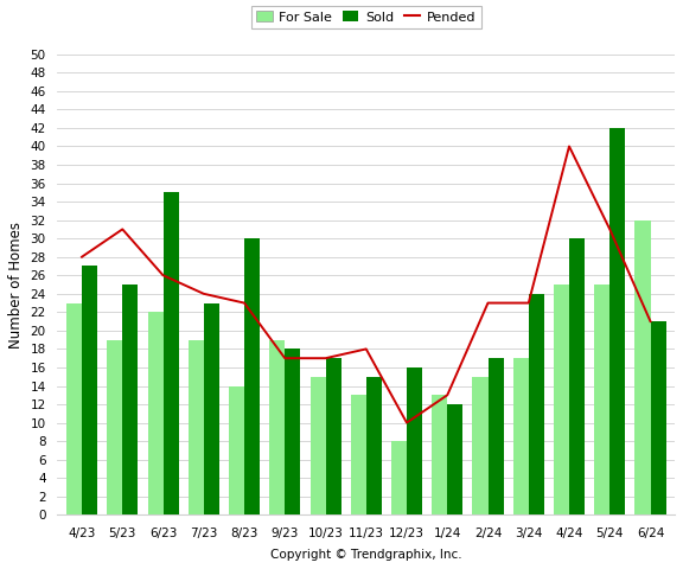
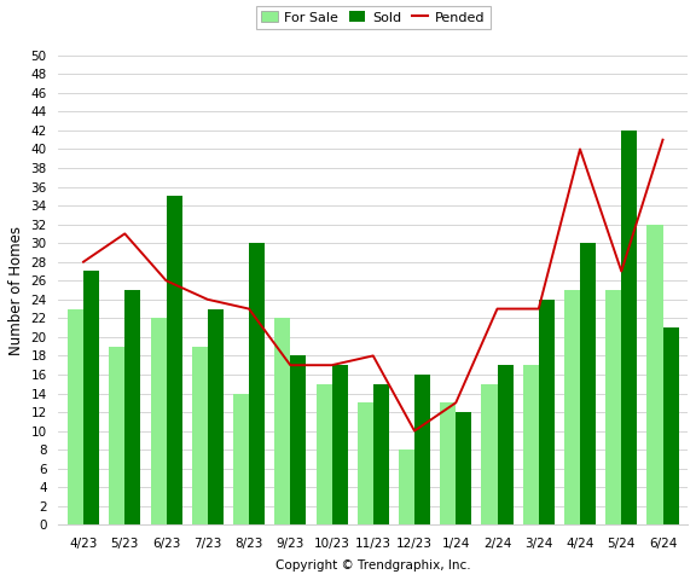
For Sale/9/23: 19 -> 22
Pended/5/24: 31 -> 27
Pended/6/24: 21 -> 41
